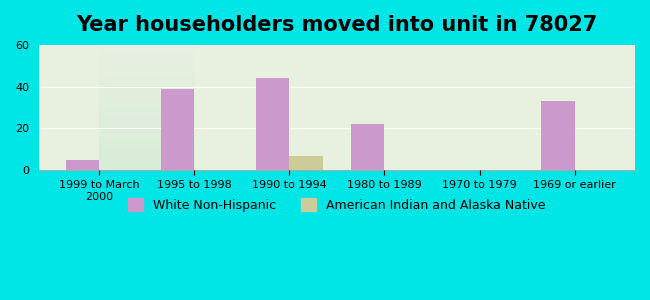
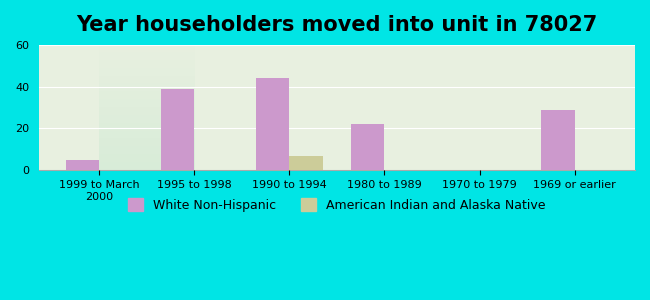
White Non-Hispanic/1969 or earlier: 33 -> 29
